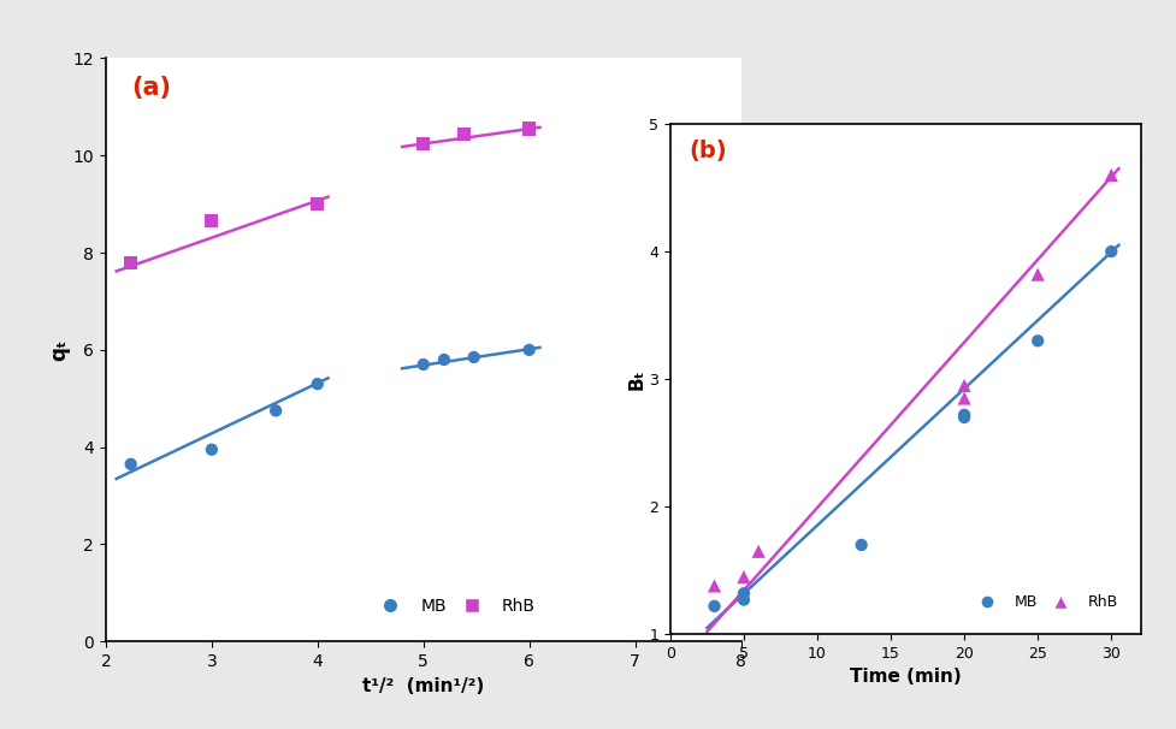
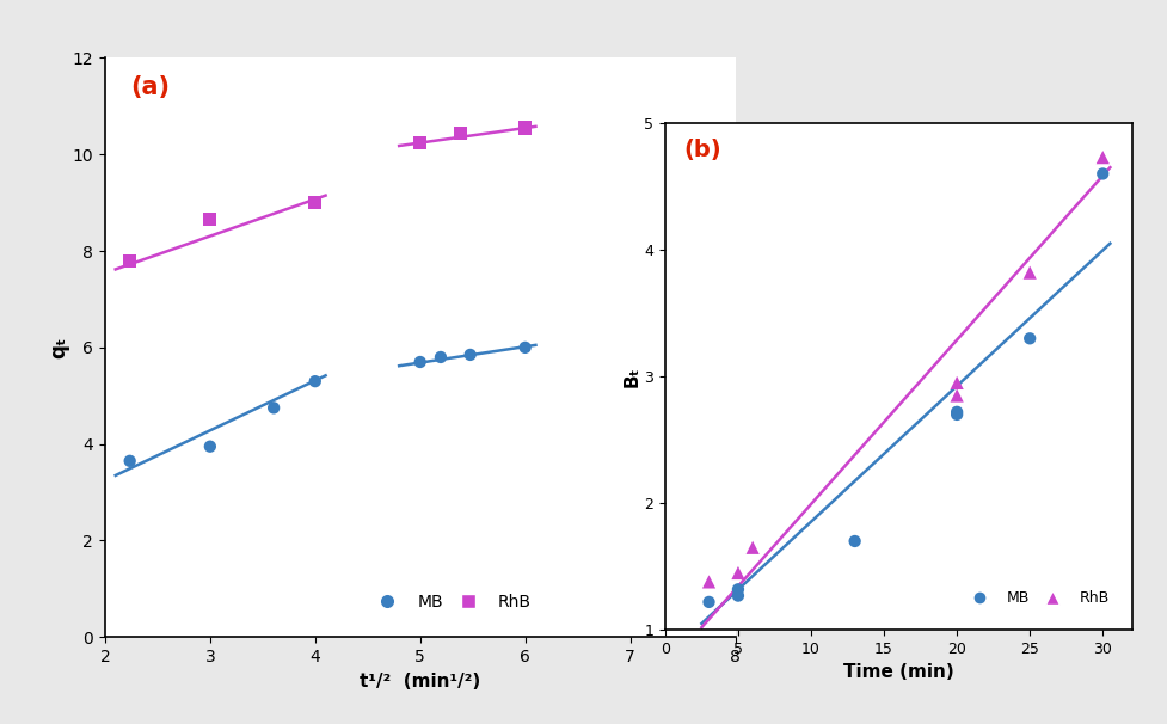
MB/30: 4.00 -> 4.60
RhB/30: 4.60 -> 4.73
